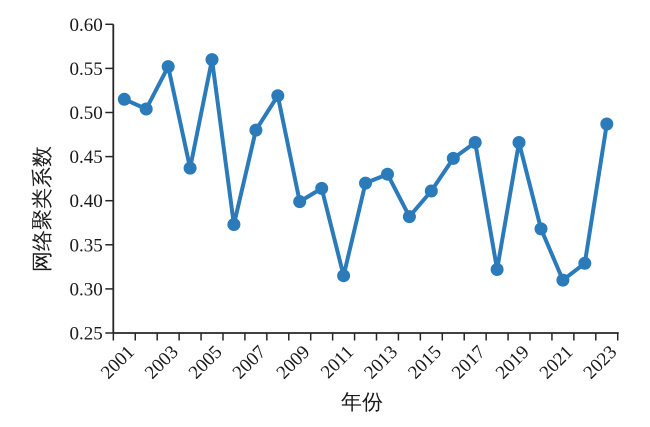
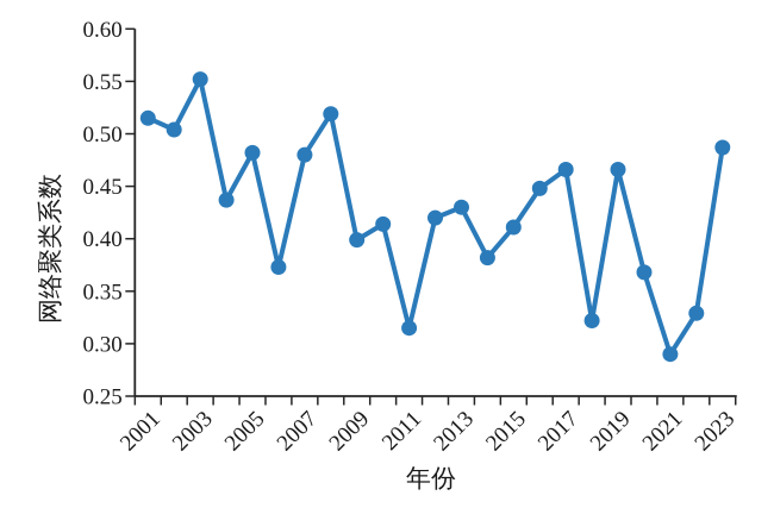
2005: 0.56 -> 0.48
2021: 0.31 -> 0.29
